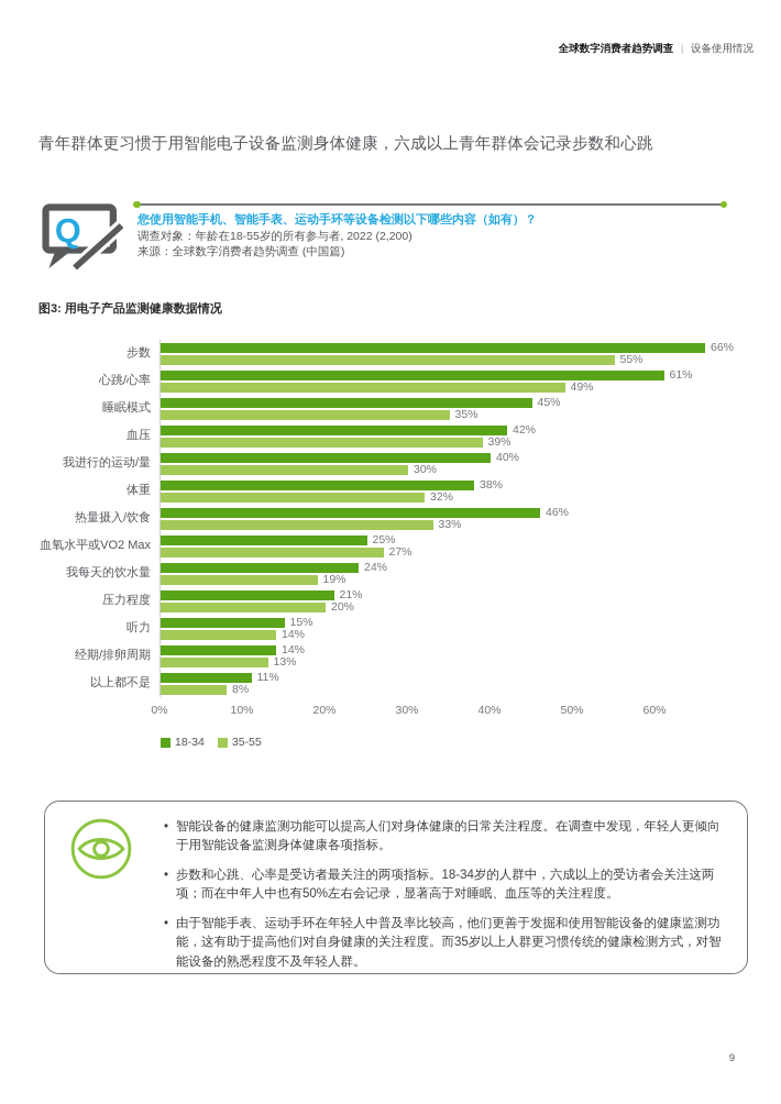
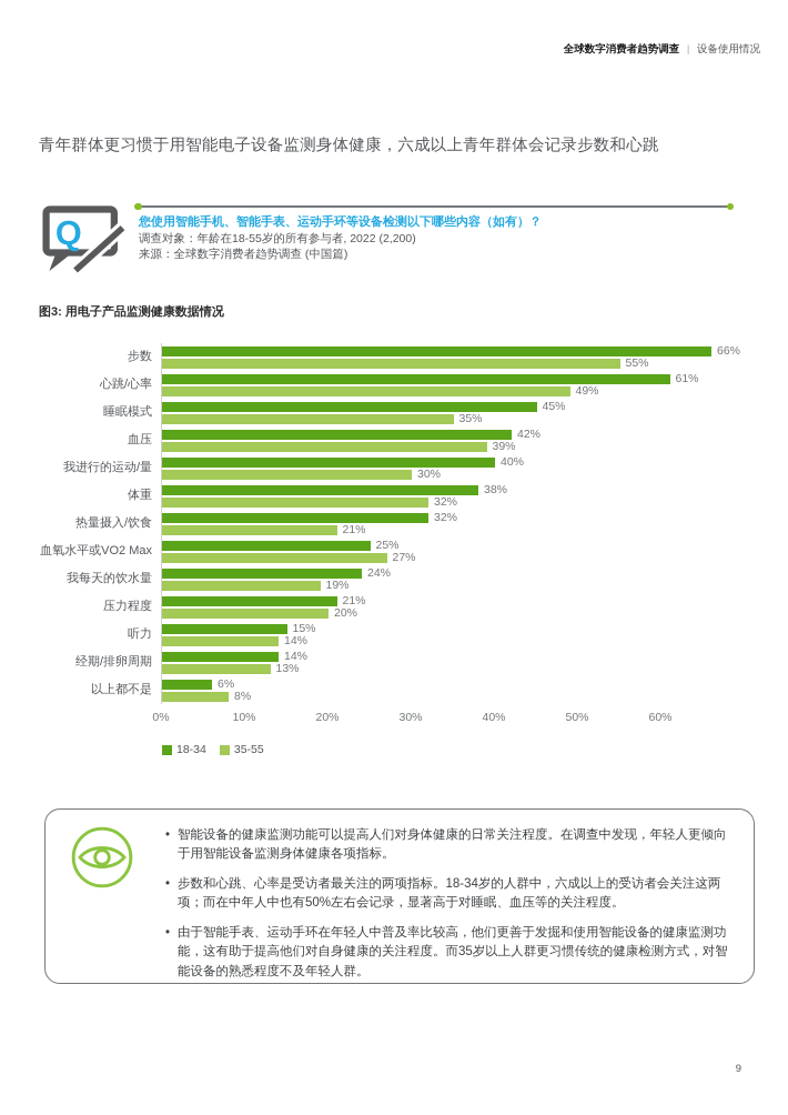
18-34/热量摄入/饮食: 46% -> 32%
35-55/热量摄入/饮食: 33% -> 21%
18-34/以上都不是: 11% -> 6%
